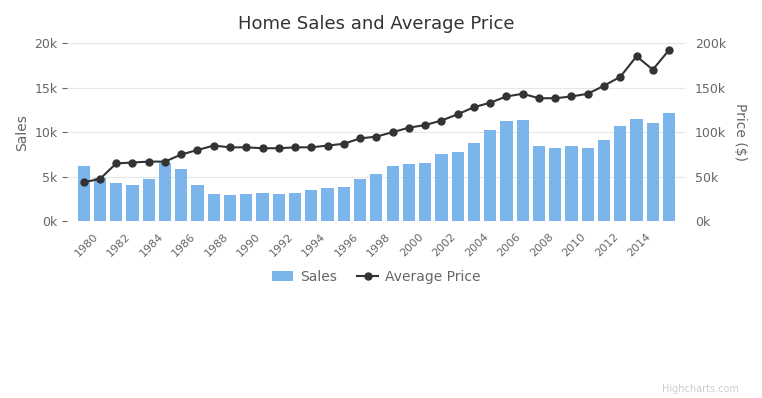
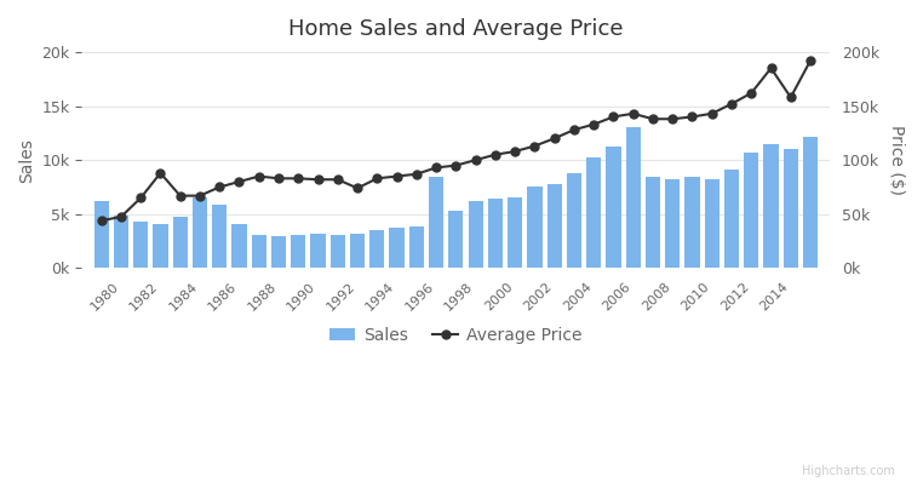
Average Price/1982: 66k -> 88k
Average Price/1992: 83k -> 74k
Sales/1996: 4.8k -> 8.4k
Sales/2006: 11.4k -> 13.0k
Average Price/2014: 170k -> 158k
